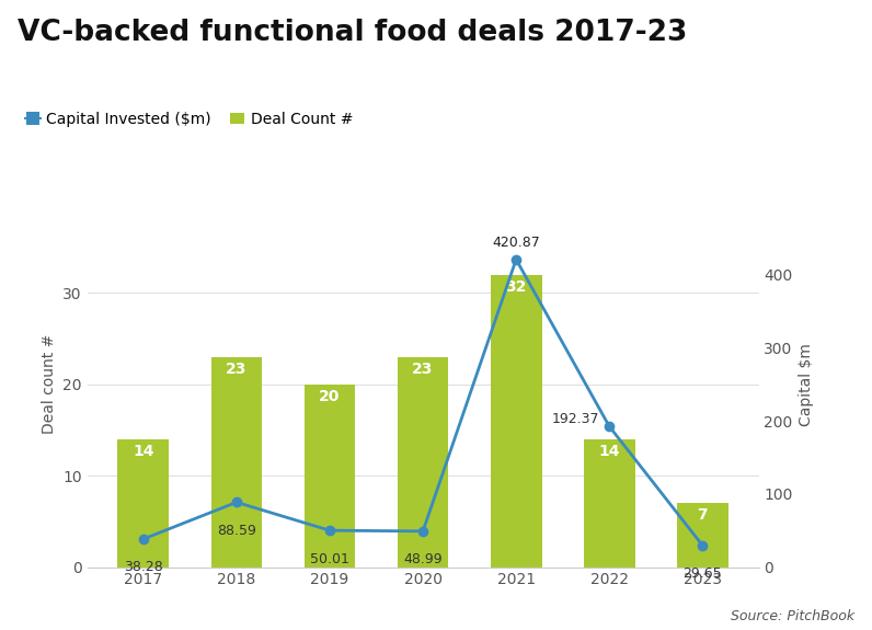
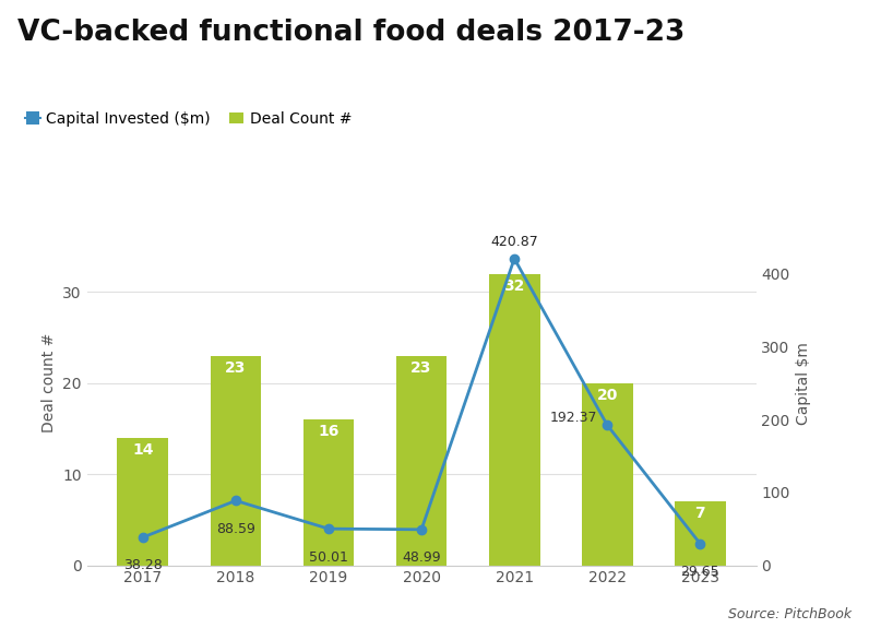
Deal Count #/2019: 20 -> 16
Deal Count #/2022: 14 -> 20
